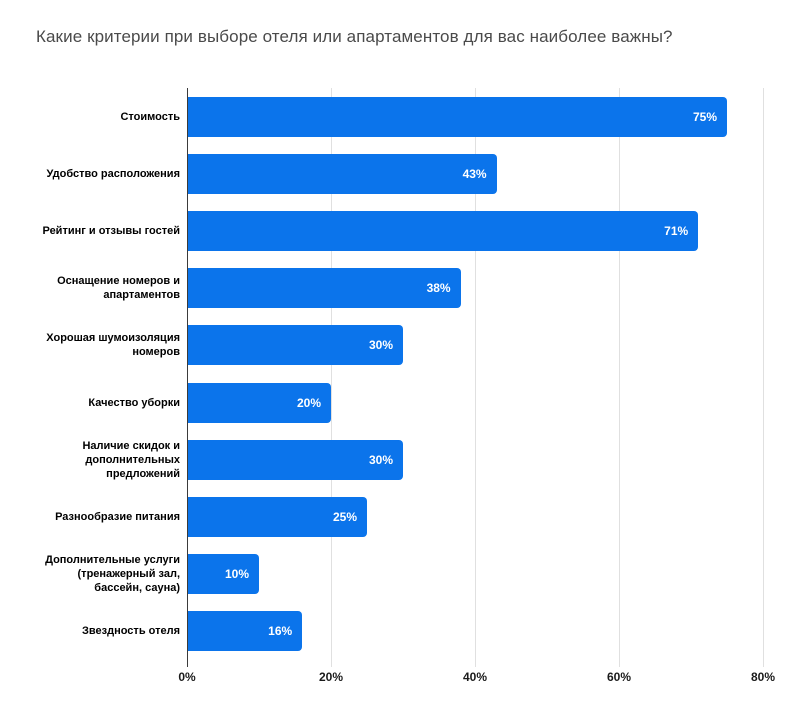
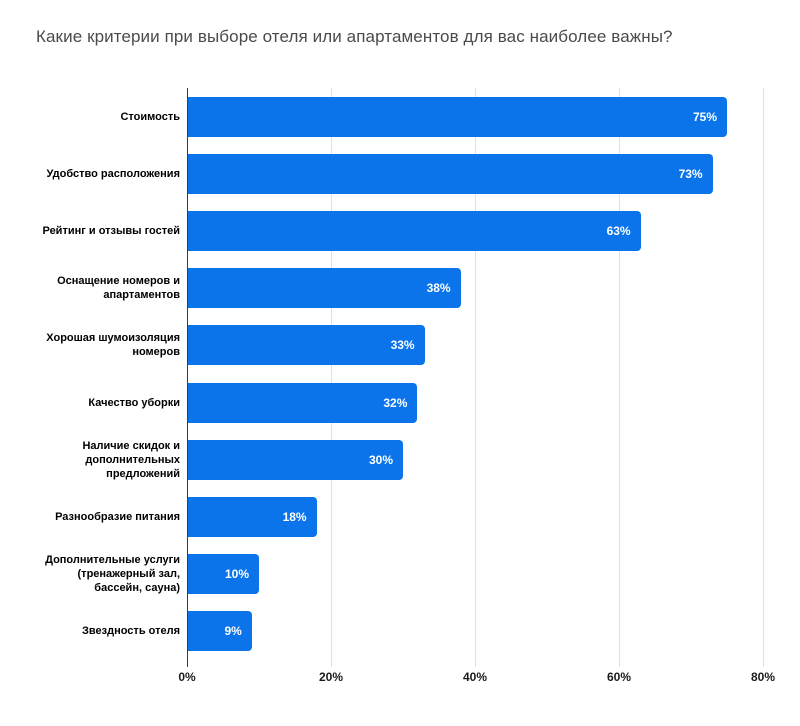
Удобство расположения: 43% -> 73%
Рейтинг и отзывы гостей: 71% -> 63%
Хорошая шумоизоляция номеров: 30% -> 33%
Качество уборки: 20% -> 32%
Разнообразие питания: 25% -> 18%
Звездность отеля: 16% -> 9%
